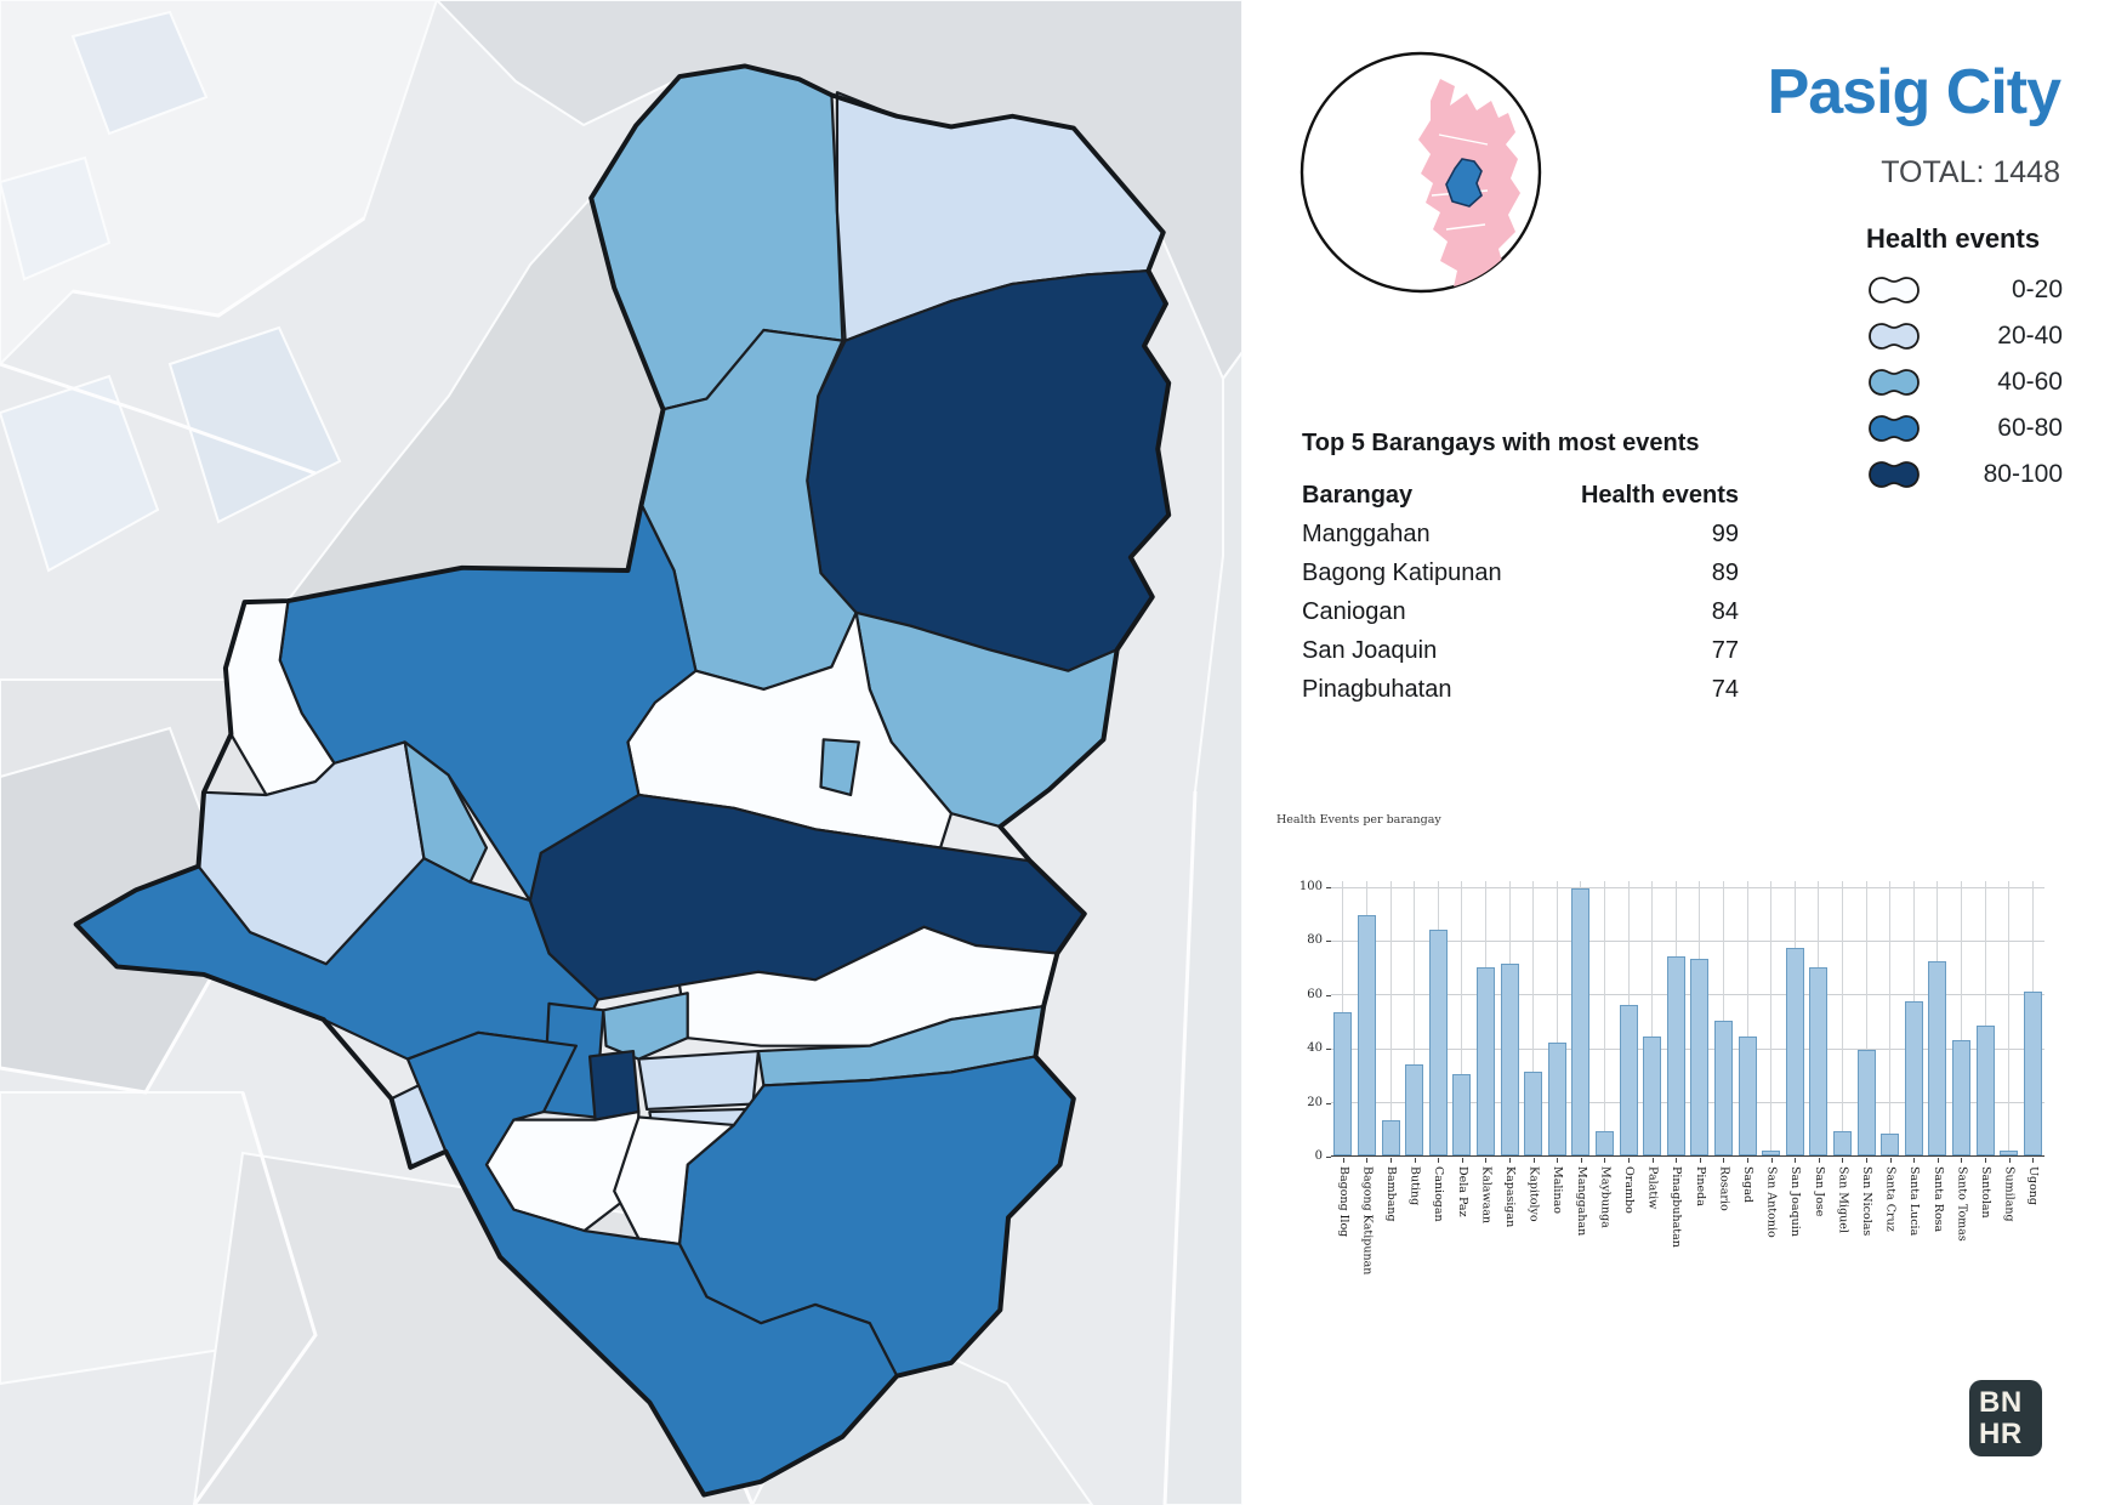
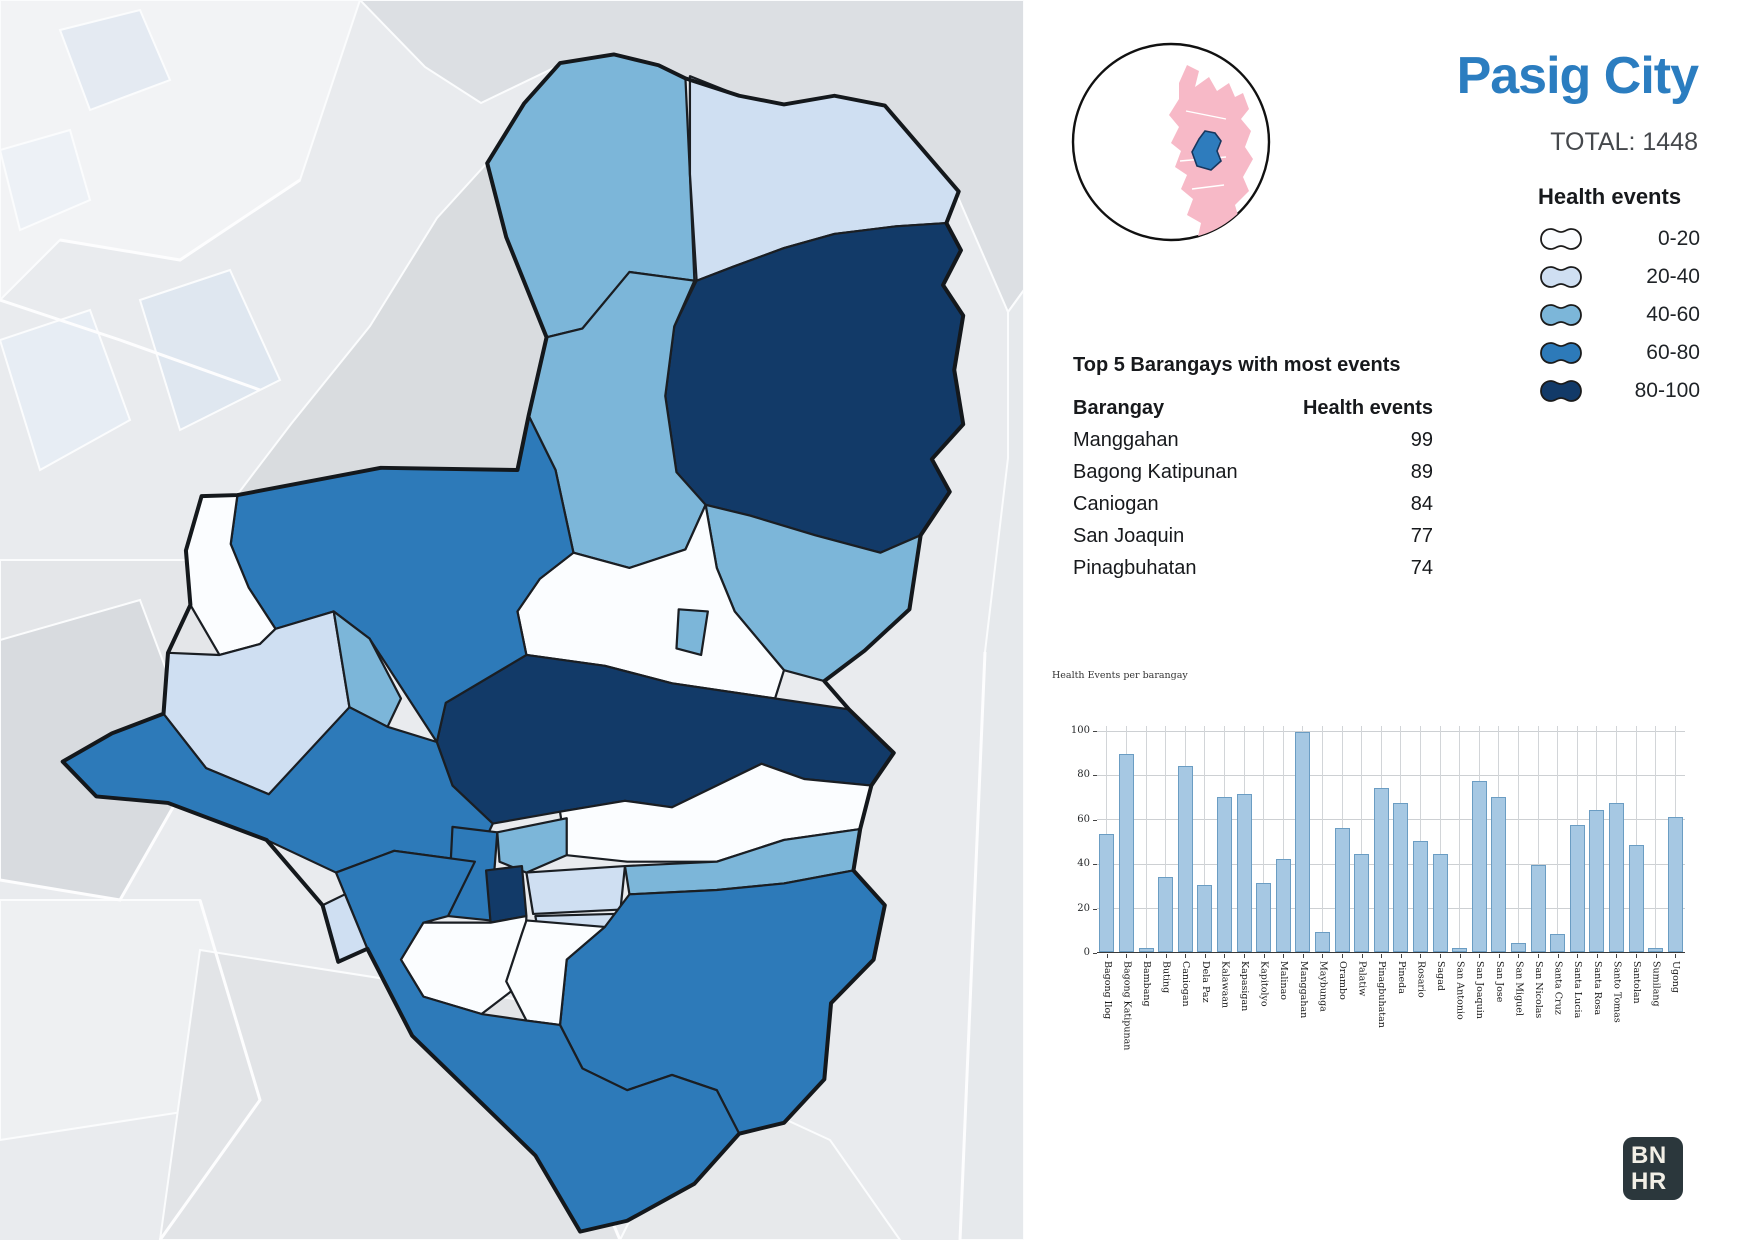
Bambang: 13 -> 2
Pineda: 73 -> 67
San Miguel: 9 -> 4
Santa Rosa: 72 -> 64
Santo Tomas: 43 -> 67
